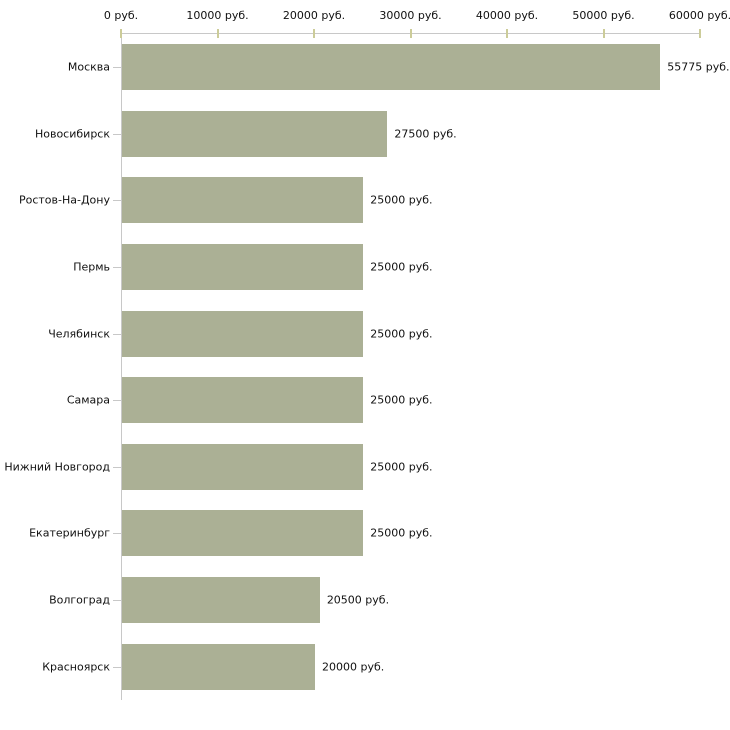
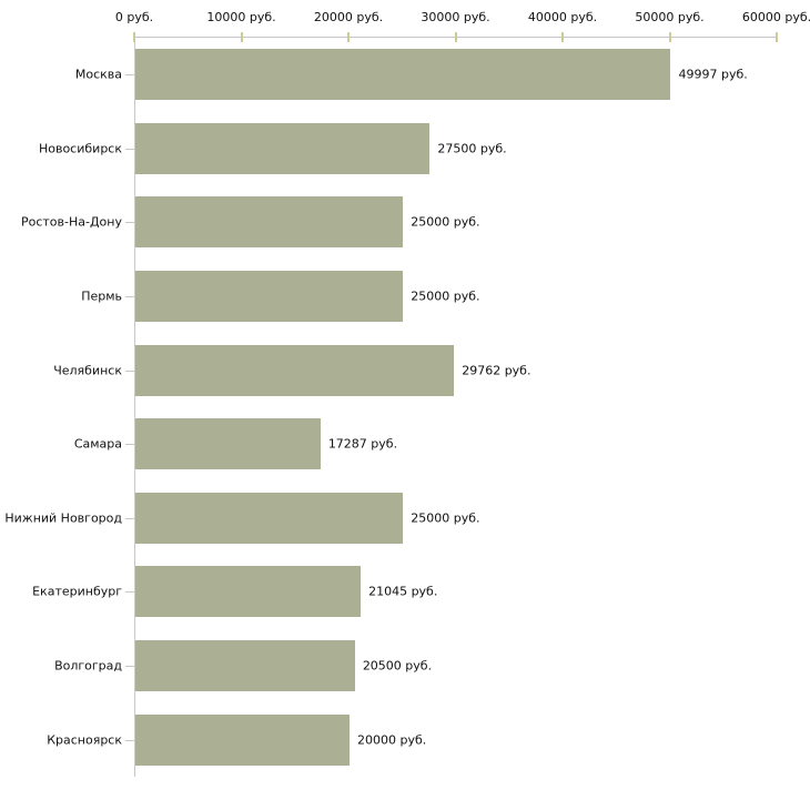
Москва: 55775 -> 49997
Челябинск: 25000 -> 29762
Самара: 25000 -> 17287
Екатеринбург: 25000 -> 21045
